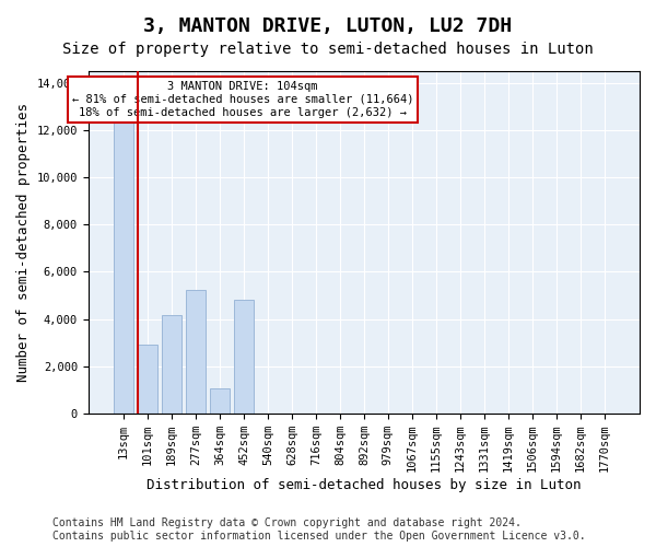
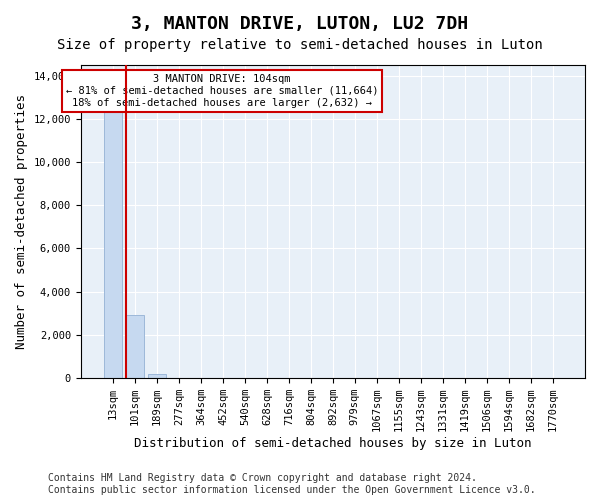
189sqm: 4,150 -> 200
277sqm: 5,250 -> 20
364sqm: 1,050 -> 0
452sqm: 4,800 -> 0
